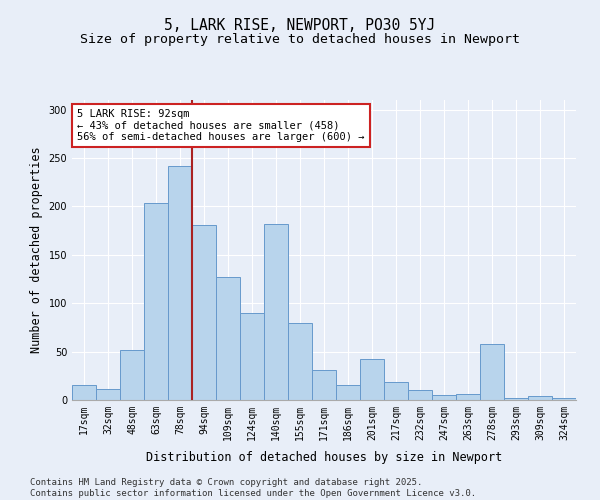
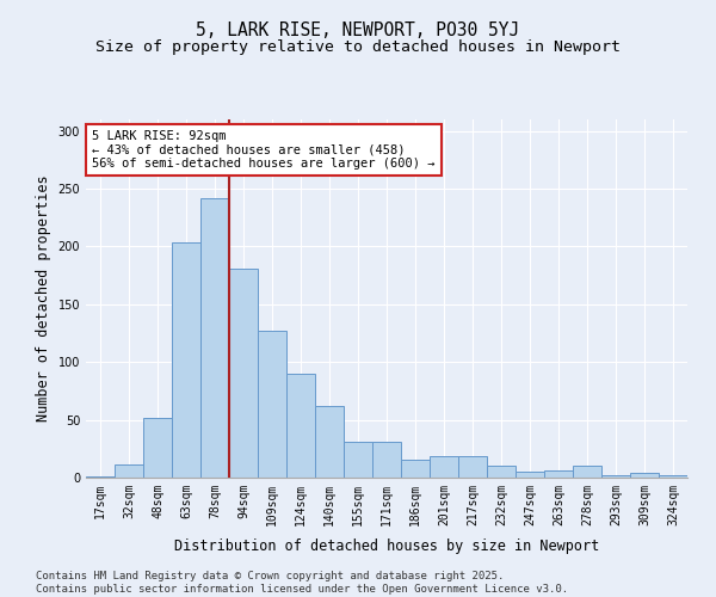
17sqm: 16 -> 1
140sqm: 182 -> 62
155sqm: 80 -> 31
201sqm: 42 -> 19
278sqm: 58 -> 10
